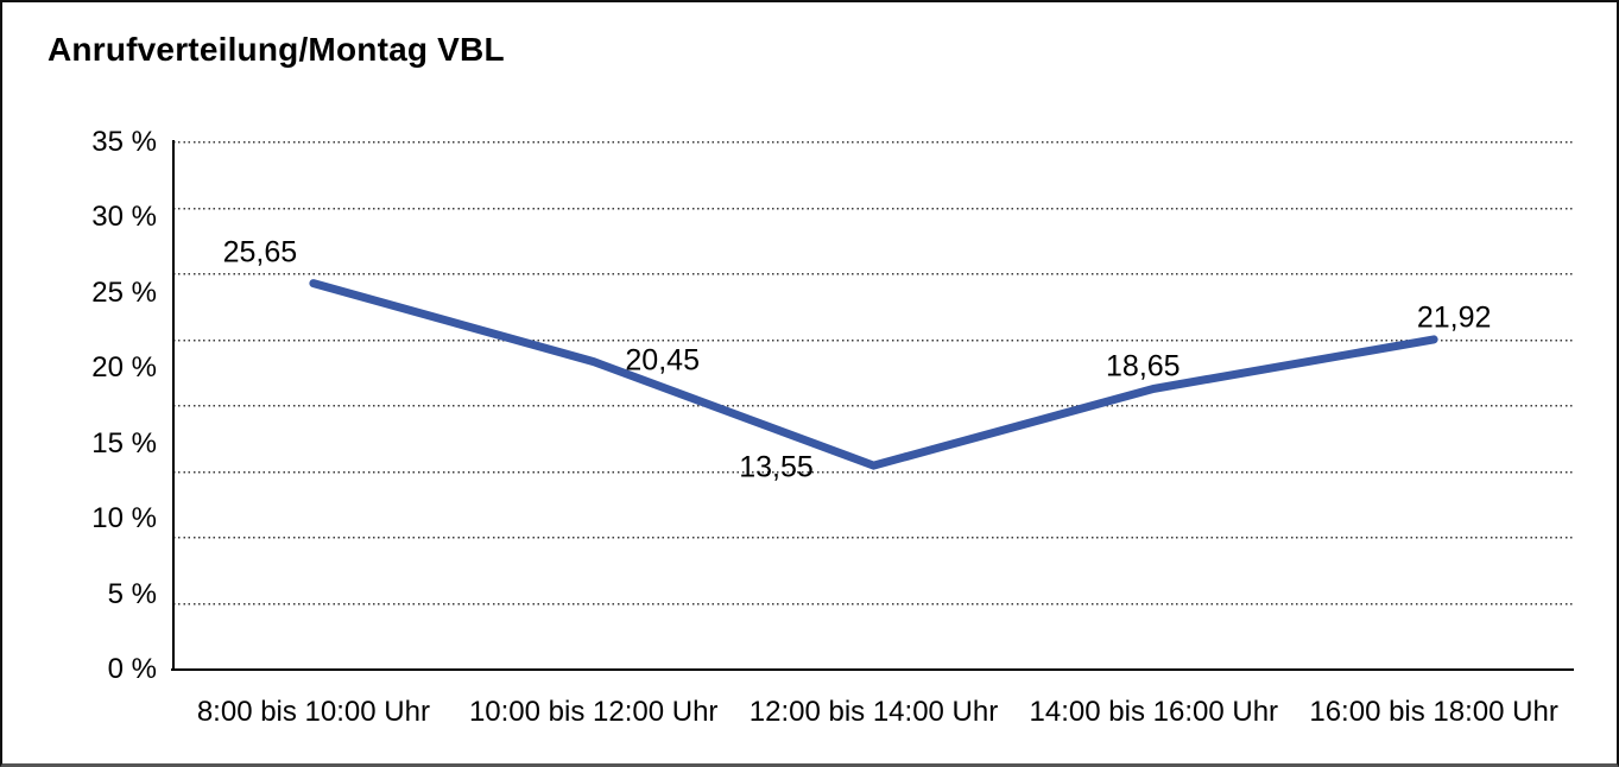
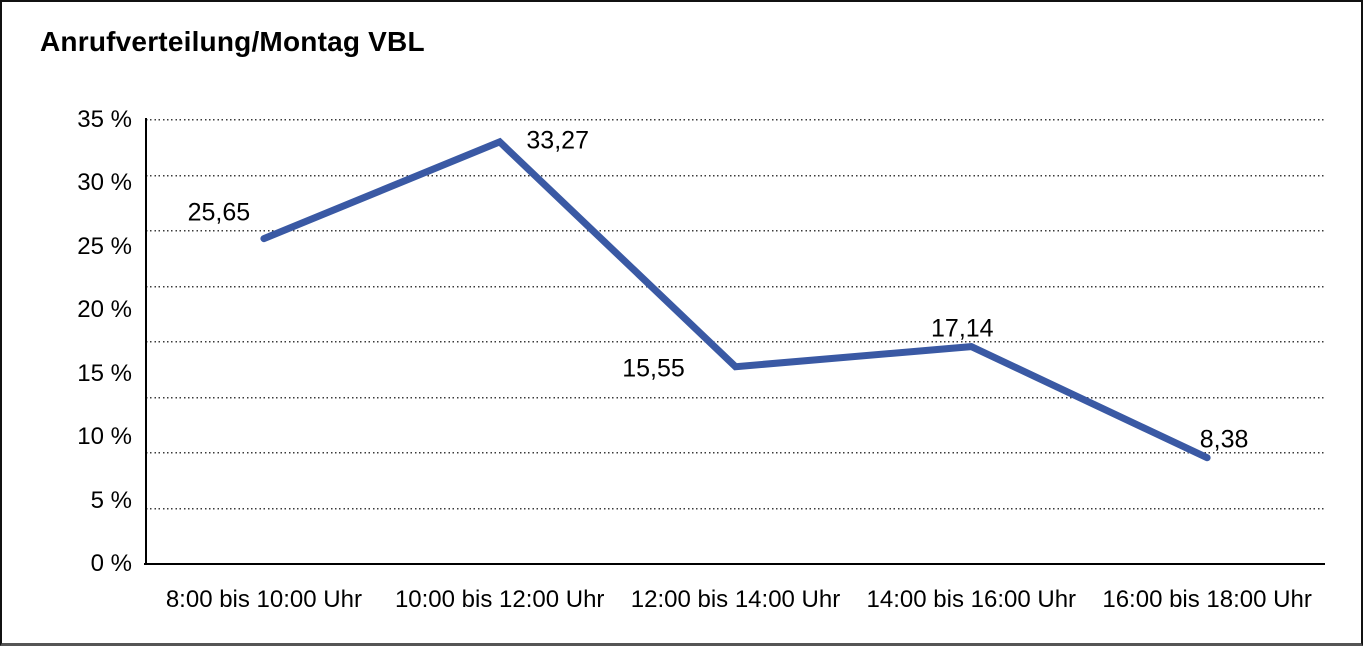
10:00 bis 12:00 Uhr: 20,45 -> 33,27
12:00 bis 14:00 Uhr: 13,55 -> 15,55
14:00 bis 16:00 Uhr: 18,65 -> 17,14
16:00 bis 18:00 Uhr: 21,92 -> 8,38
